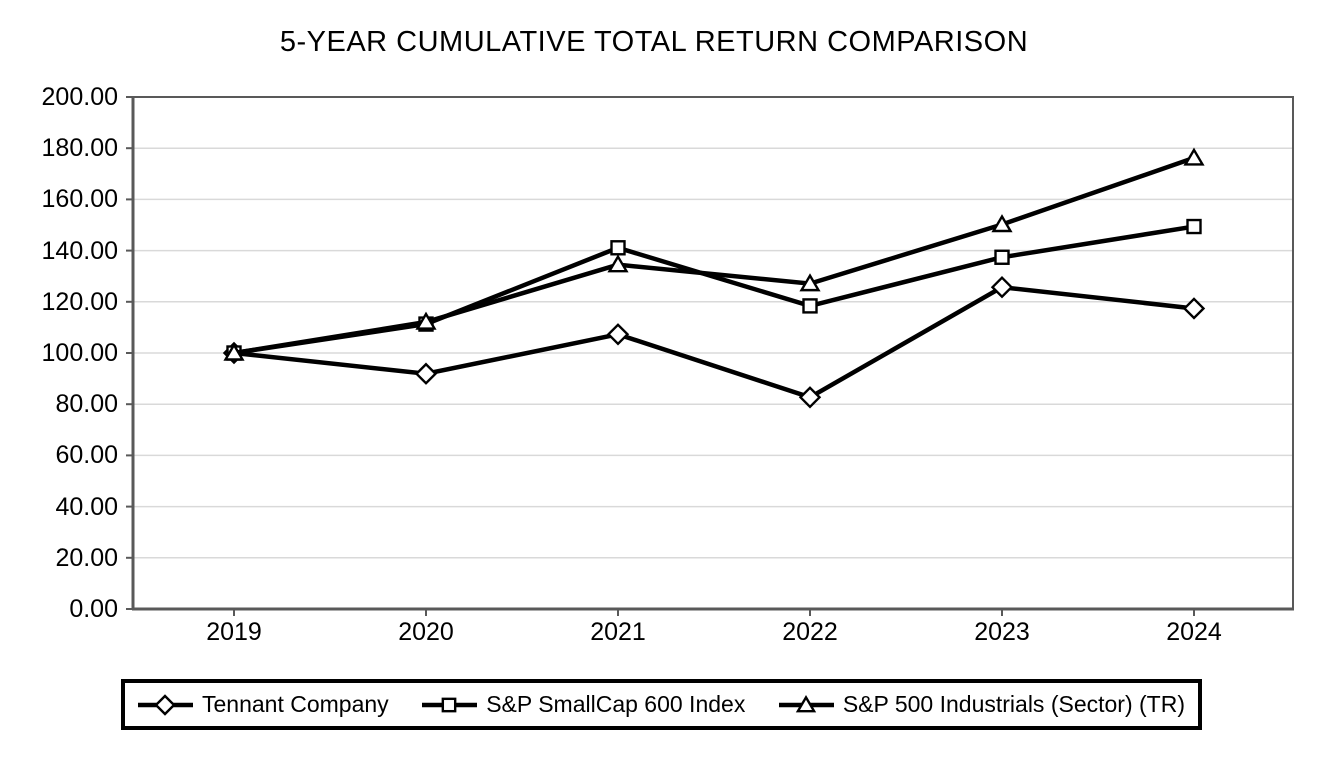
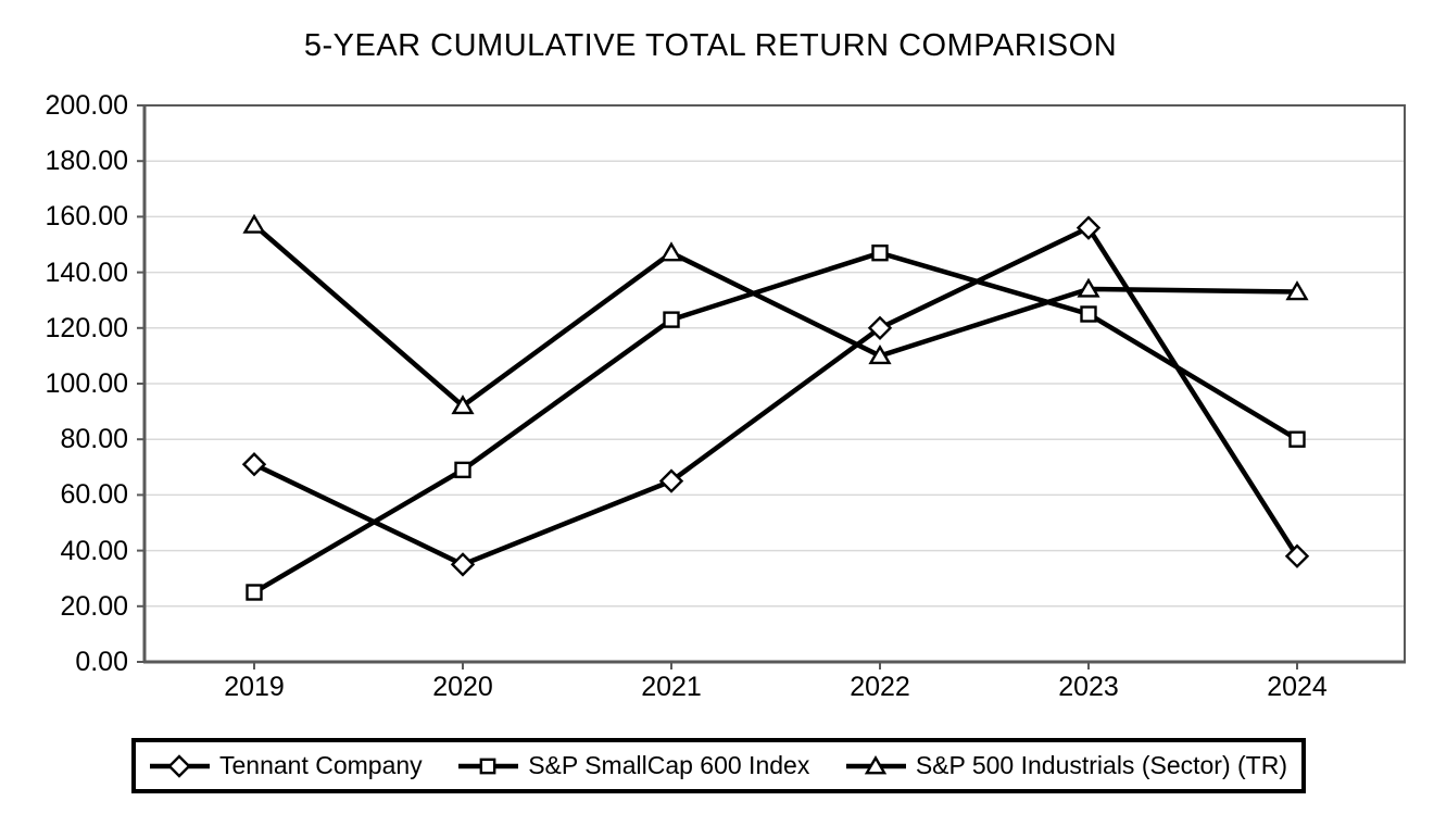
Tennant Company/2019: 100 -> 71
S&P SmallCap 600 Index/2019: 100 -> 25
S&P 500 Industrials (Sector) (TR)/2019: 100 -> 157
Tennant Company/2020: 92 -> 35
S&P SmallCap 600 Index/2020: 111 -> 69
S&P 500 Industrials (Sector) (TR)/2020: 112 -> 92
Tennant Company/2021: 107 -> 65
S&P SmallCap 600 Index/2021: 141 -> 123
S&P 500 Industrials (Sector) (TR)/2021: 134 -> 147
Tennant Company/2022: 83 -> 120
S&P SmallCap 600 Index/2022: 118 -> 147
S&P 500 Industrials (Sector) (TR)/2022: 127 -> 110
Tennant Company/2023: 126 -> 156
S&P SmallCap 600 Index/2023: 137 -> 125
S&P 500 Industrials (Sector) (TR)/2023: 150 -> 134
Tennant Company/2024: 117 -> 38
S&P SmallCap 600 Index/2024: 149 -> 80
S&P 500 Industrials (Sector) (TR)/2024: 176 -> 133
